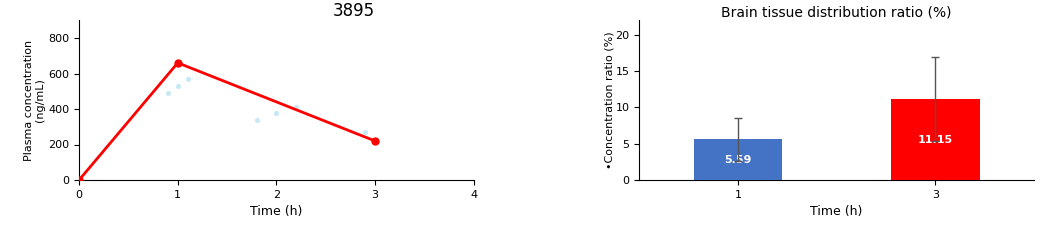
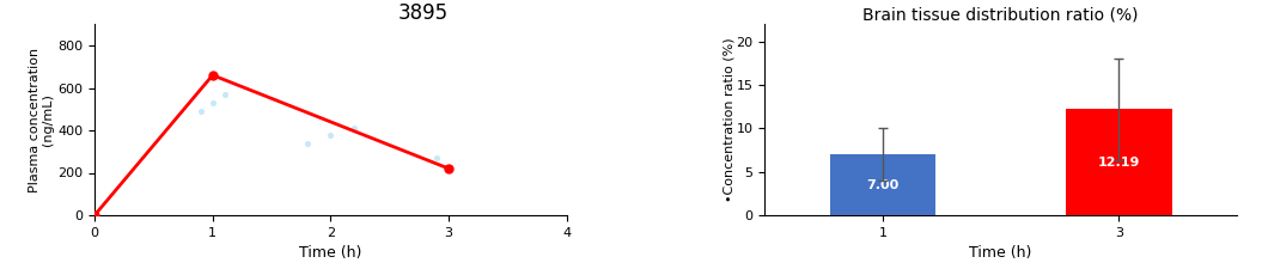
Brain tissue distribution ratio (%)/1: 5.59 -> 7.00
Brain tissue distribution ratio (%)/3: 11.15 -> 12.19
